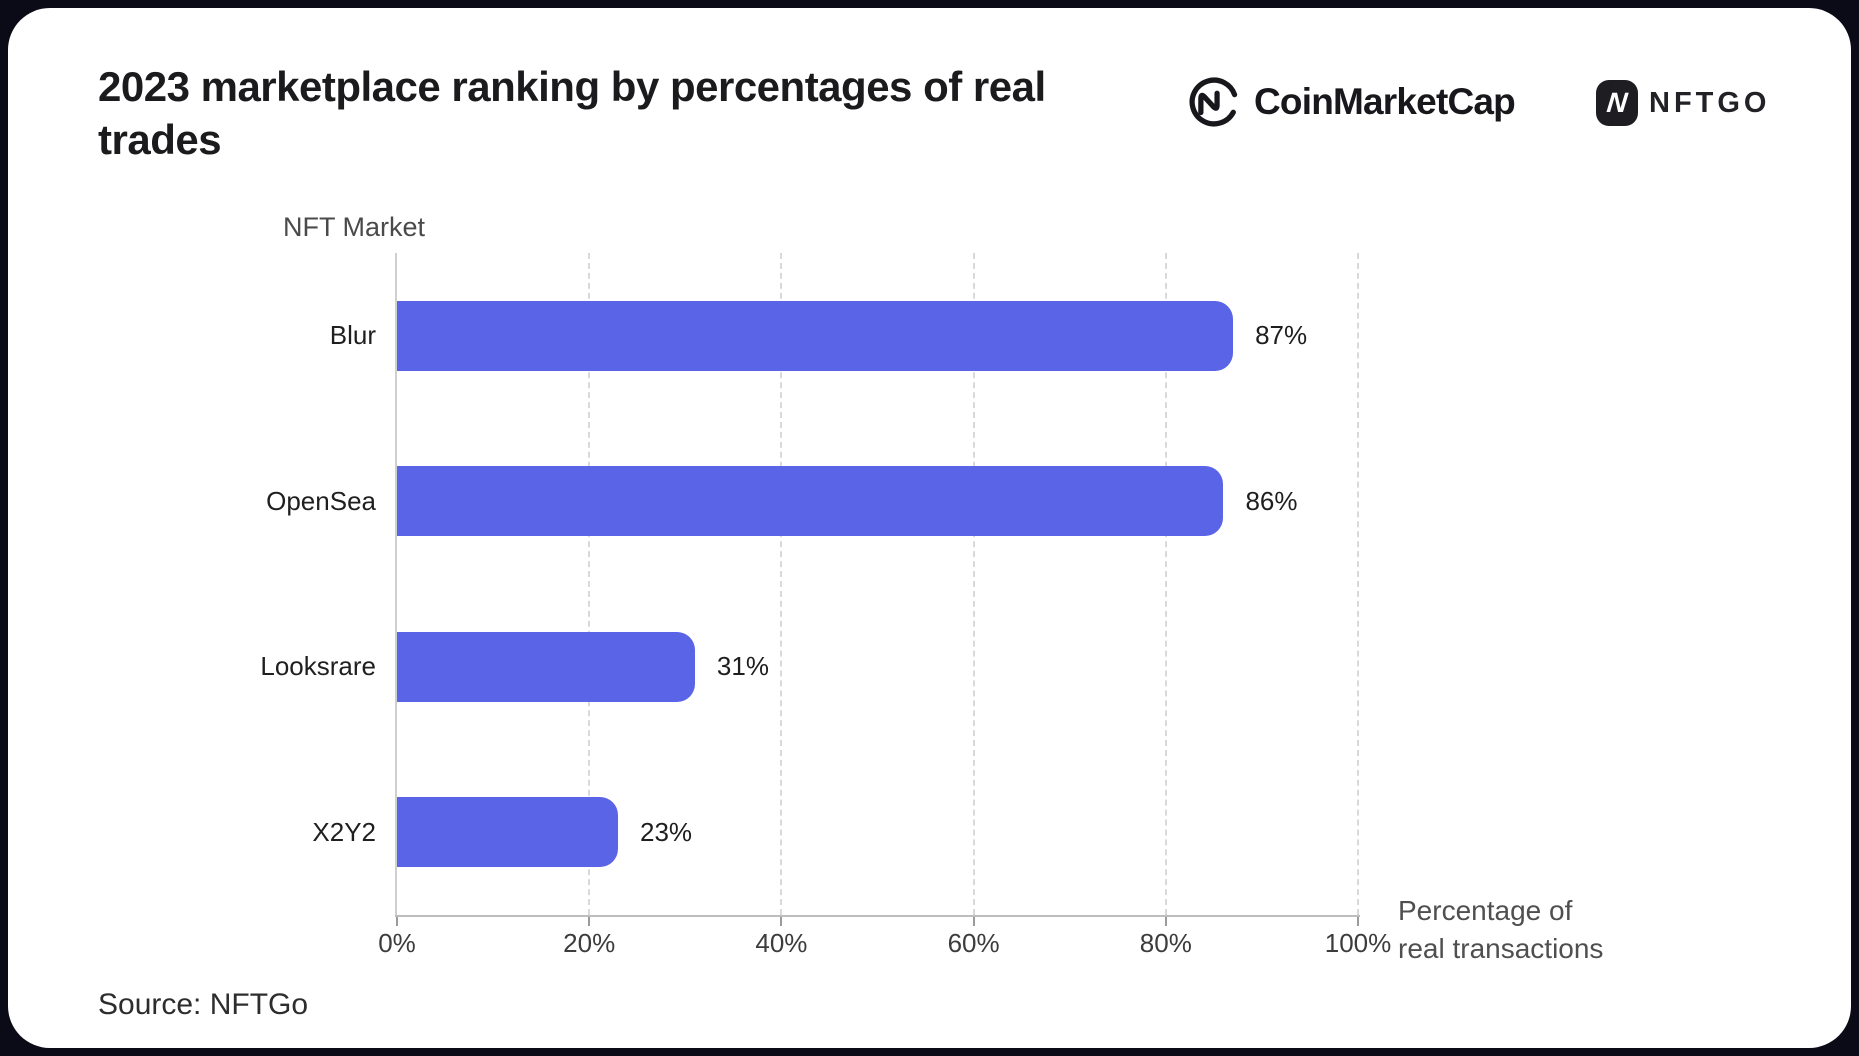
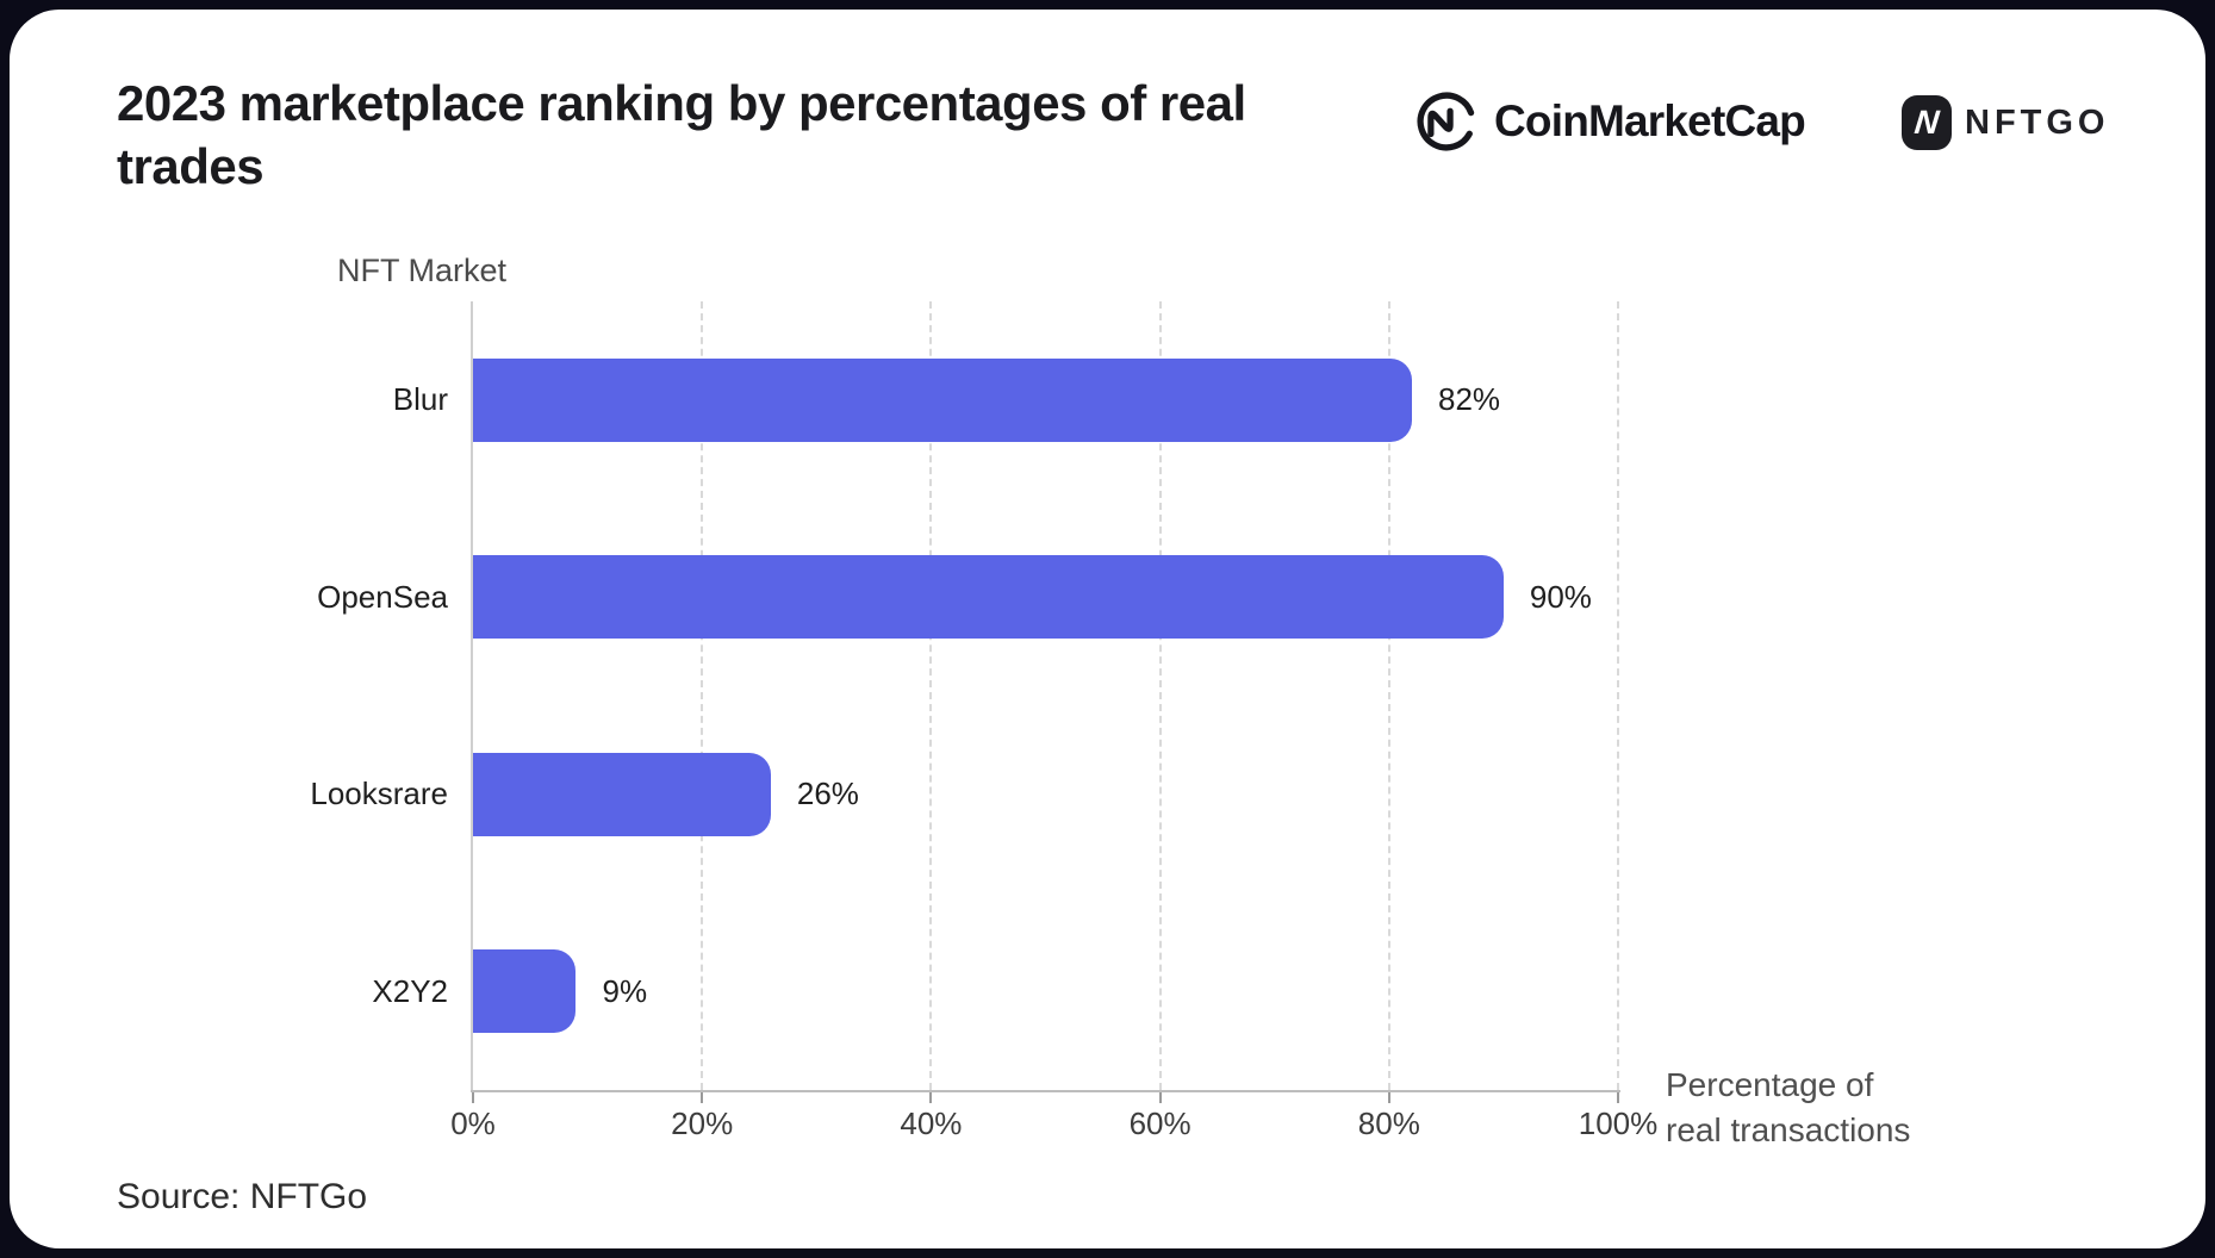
Blur: 87% -> 82%
OpenSea: 86% -> 90%
Looksrare: 31% -> 26%
X2Y2: 23% -> 9%
